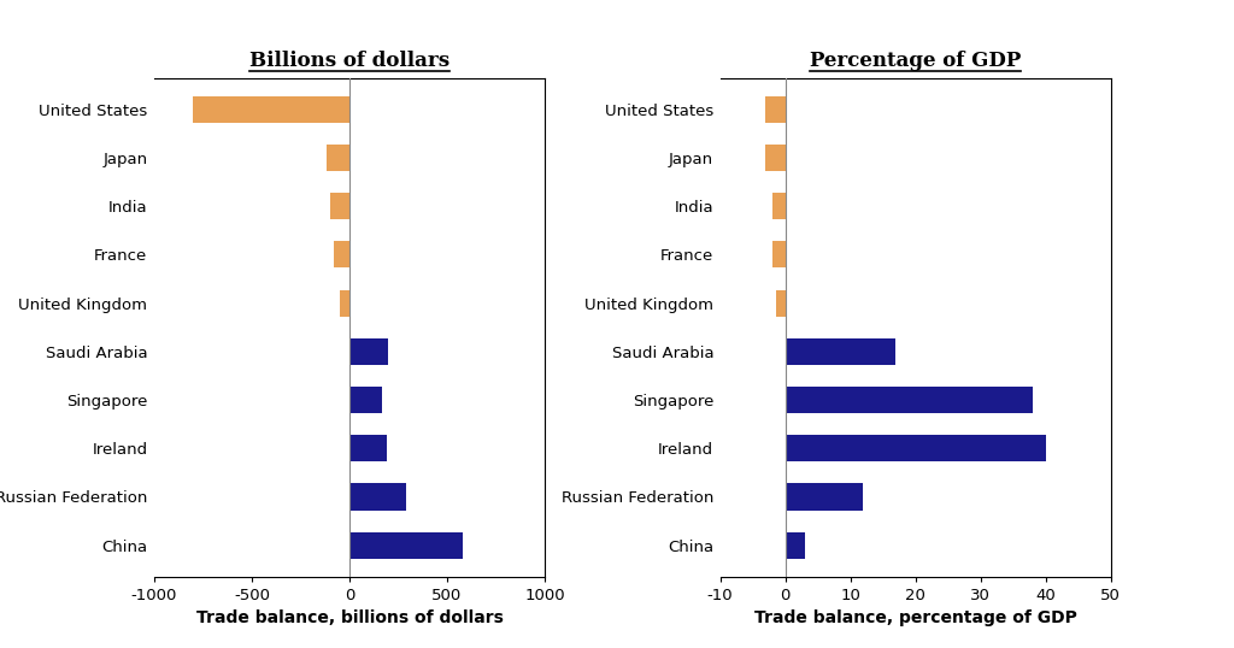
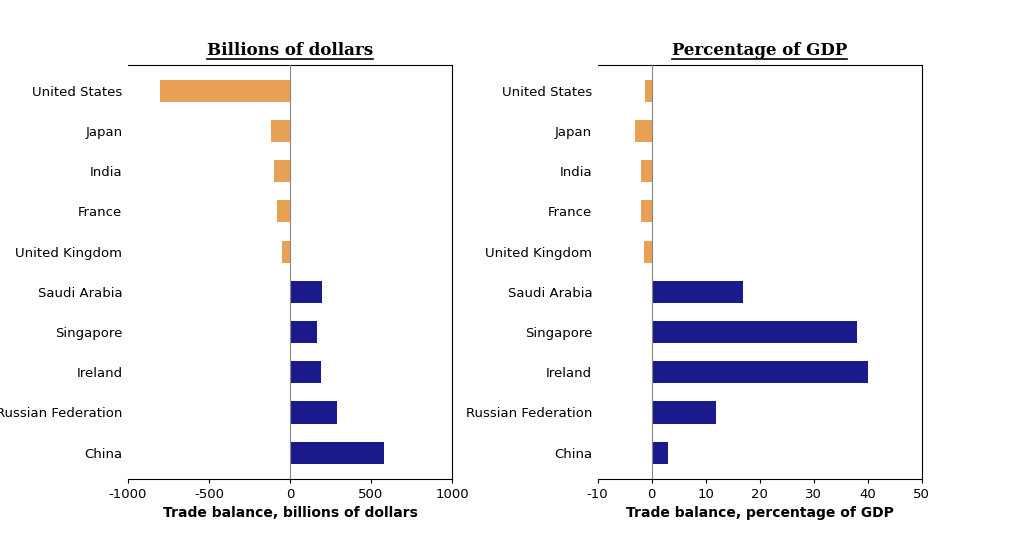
Percentage of GDP/United States: -3.0 -> -1.2
